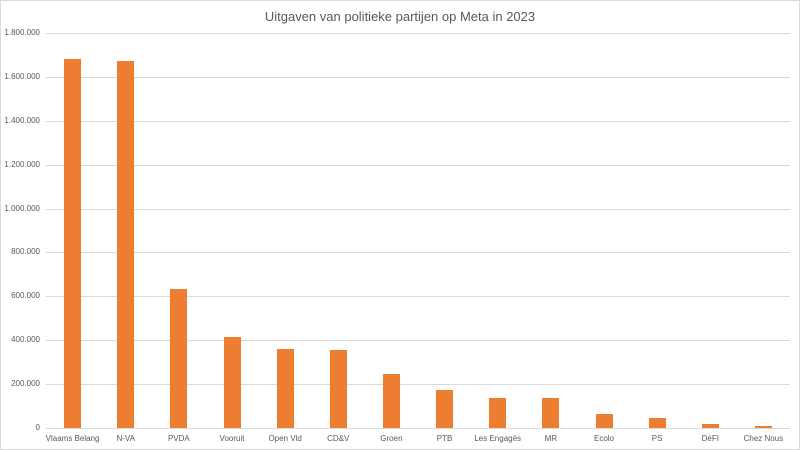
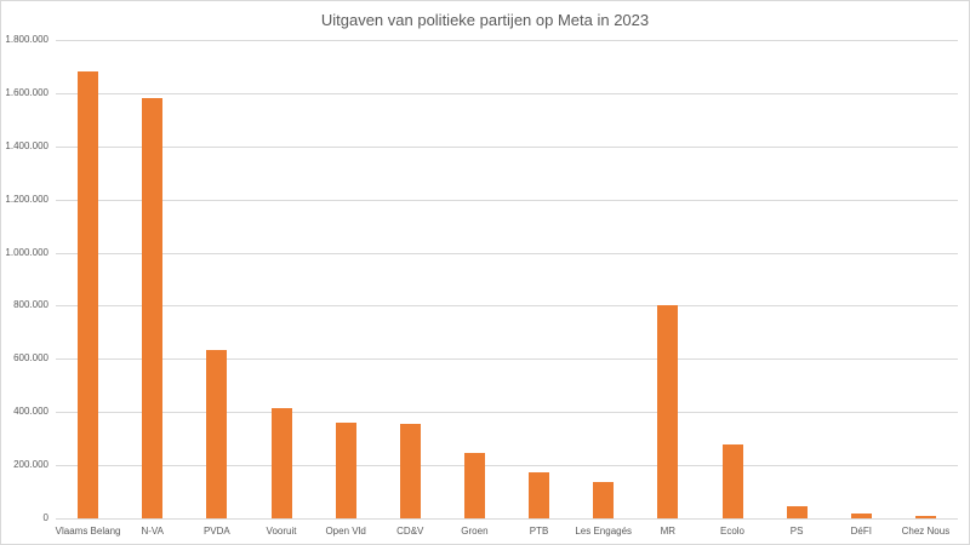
N-VA: 1670000 -> 1580000
MR: 140000 -> 800000
Ecolo: 60000 -> 280000
